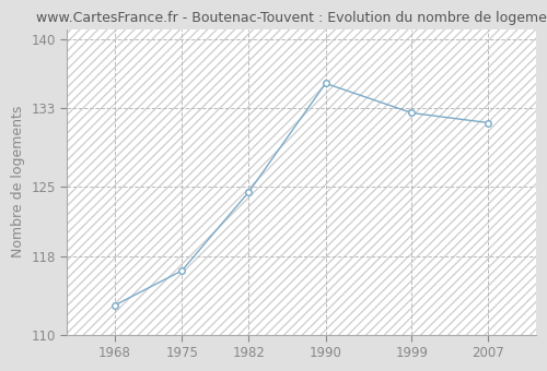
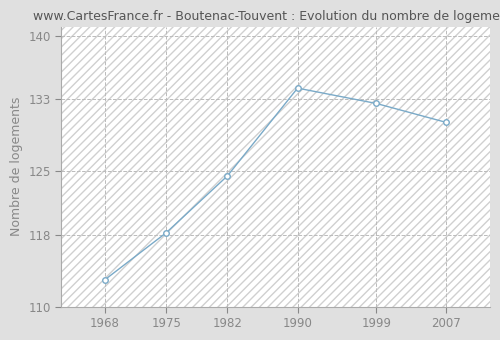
1975: 116.5 -> 118.2
1990: 135.5 -> 134.2
2007: 131.5 -> 130.4
